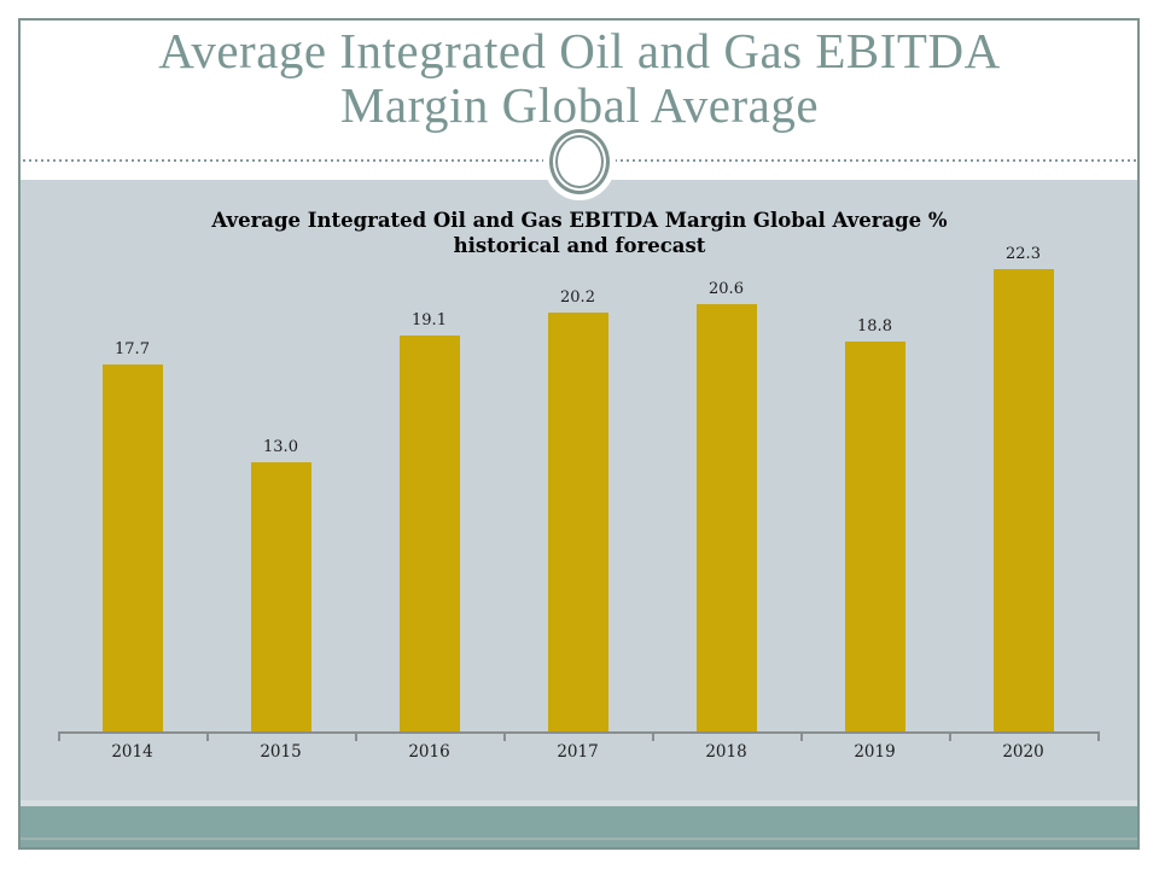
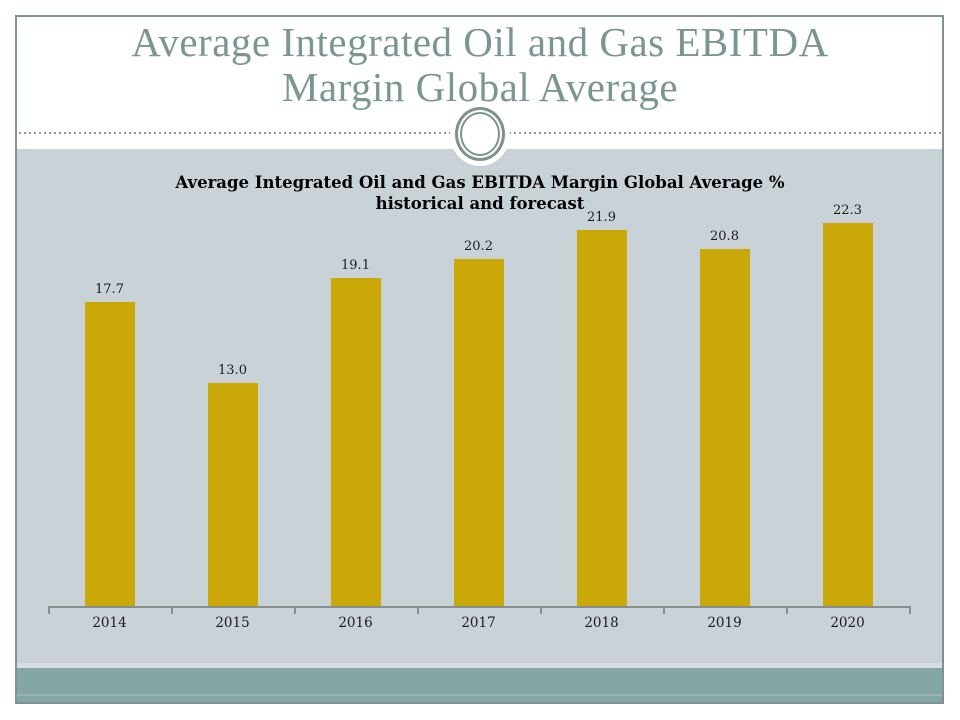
2018: 20.6 -> 21.9
2019: 18.8 -> 20.8
